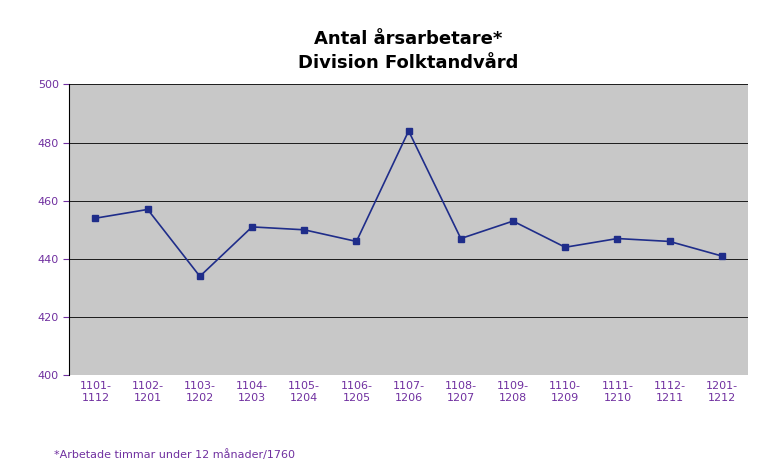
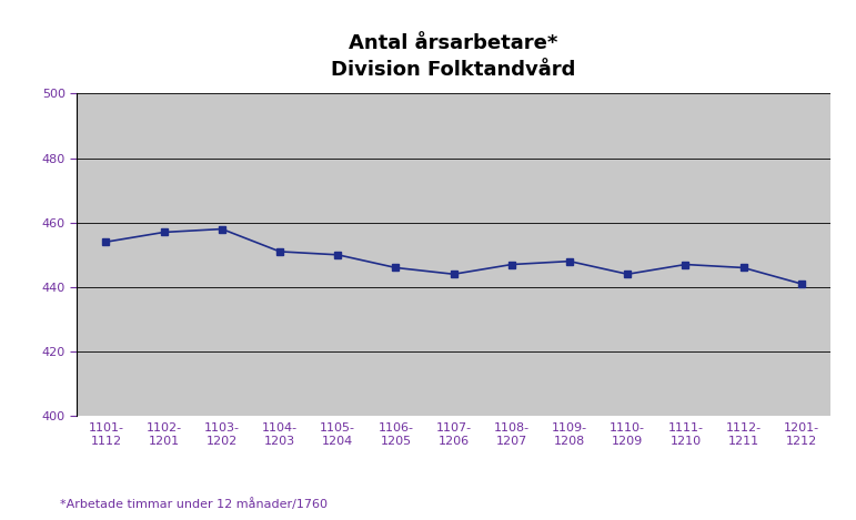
1103- 1202: 434 -> 458
1107- 1206: 484 -> 444
1109- 1208: 453 -> 448
